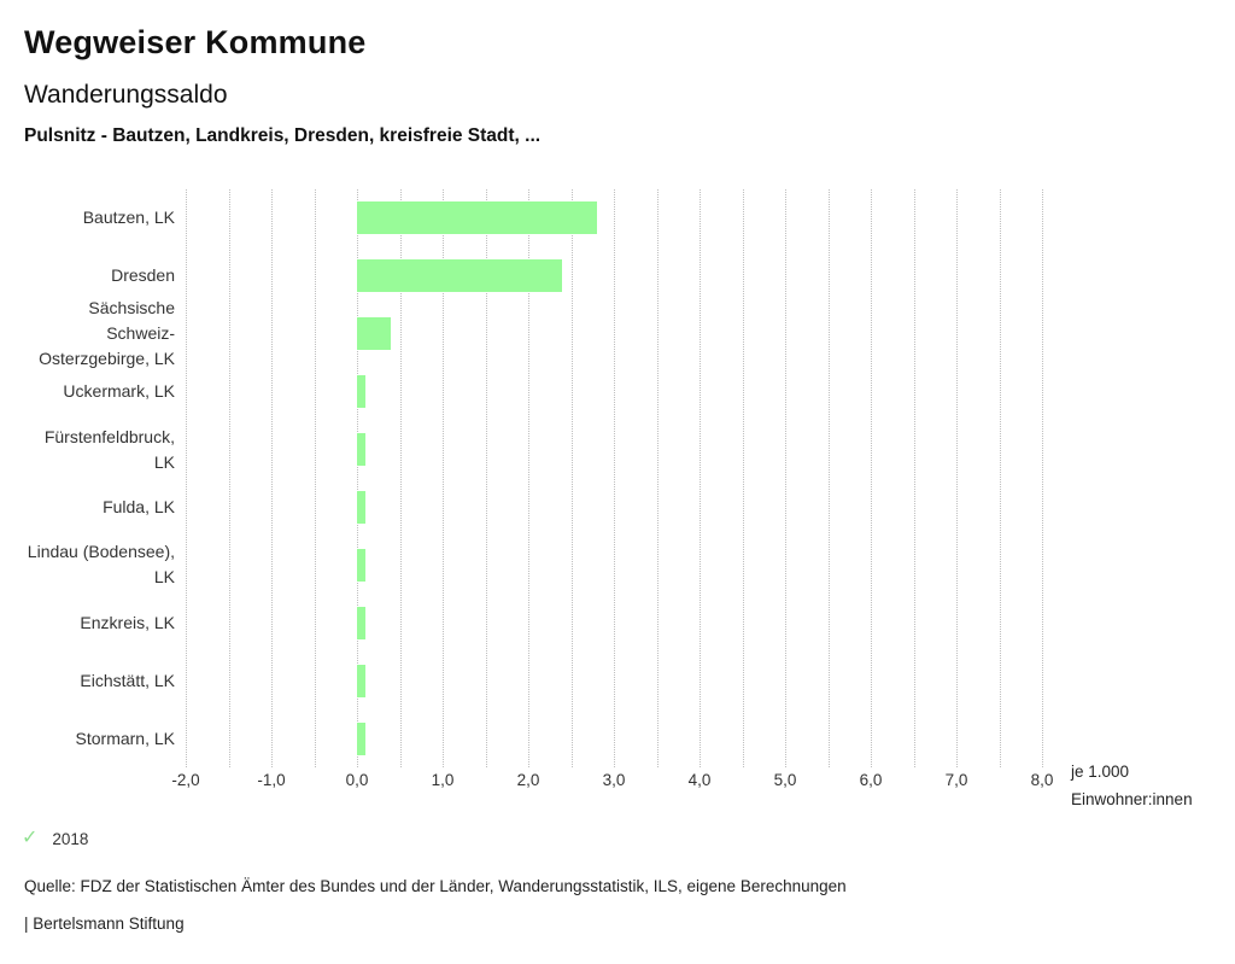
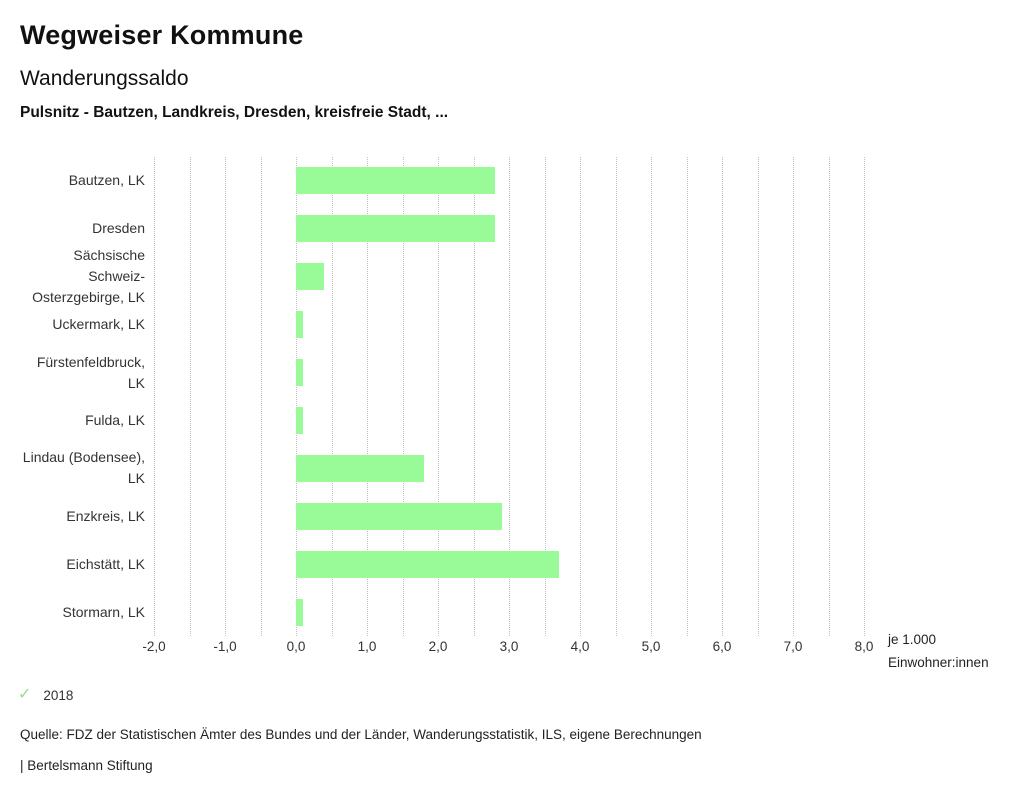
Dresden: 2,4 -> 2,8
Lindau (Bodensee), LK: 0,1 -> 1,8
Enzkreis, LK: 0,1 -> 2,9
Eichstätt, LK: 0,1 -> 3,7
